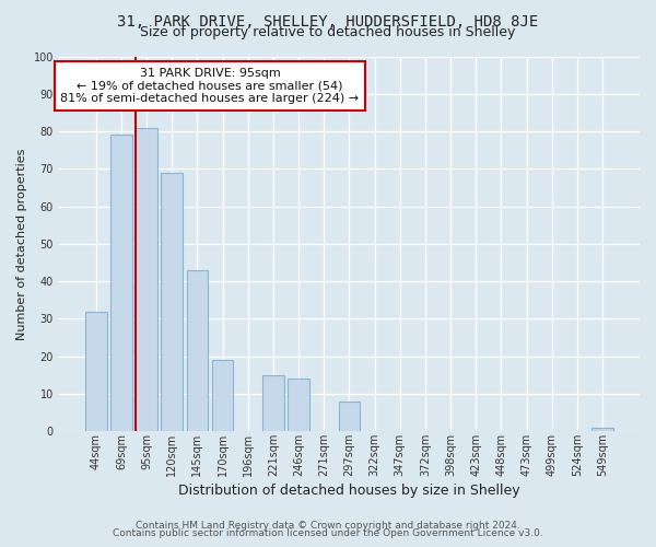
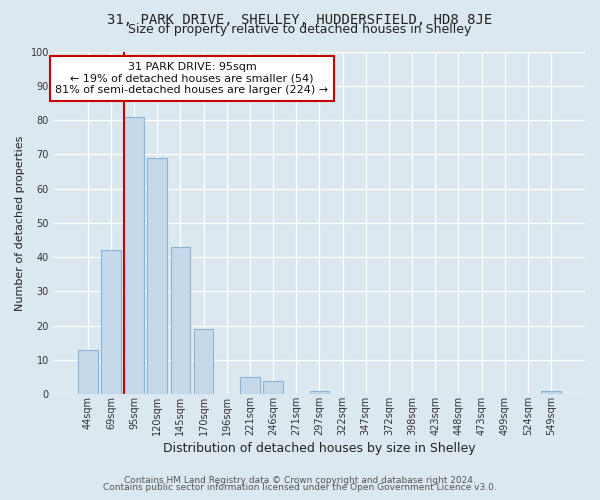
44sqm: 32 -> 13
69sqm: 79 -> 42
221sqm: 15 -> 5
246sqm: 14 -> 4
297sqm: 8 -> 1
